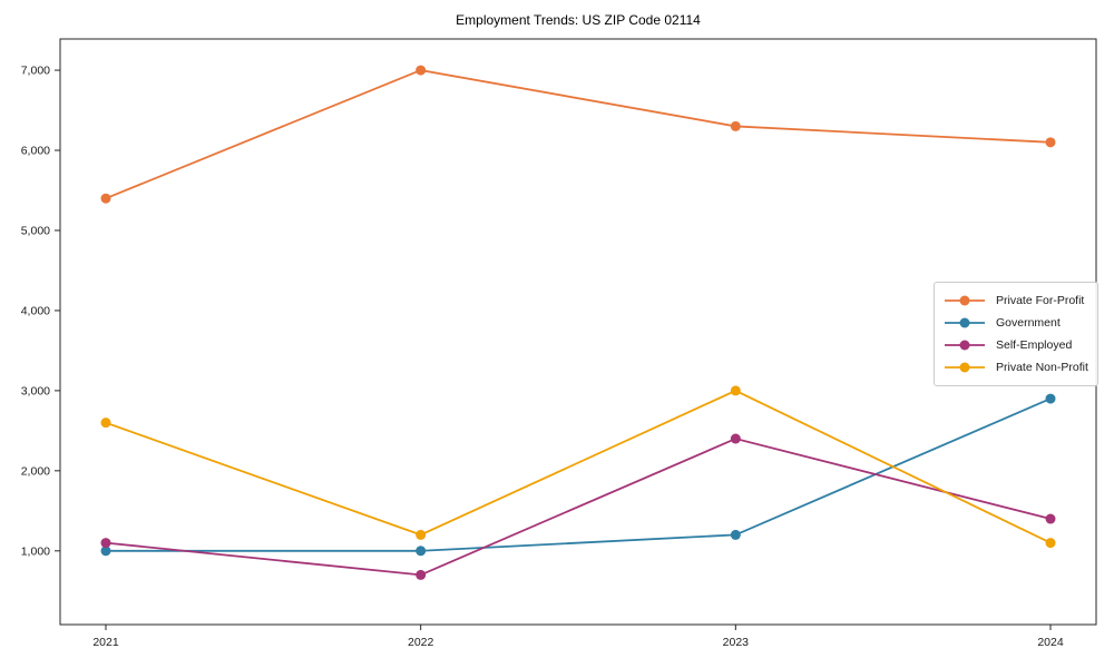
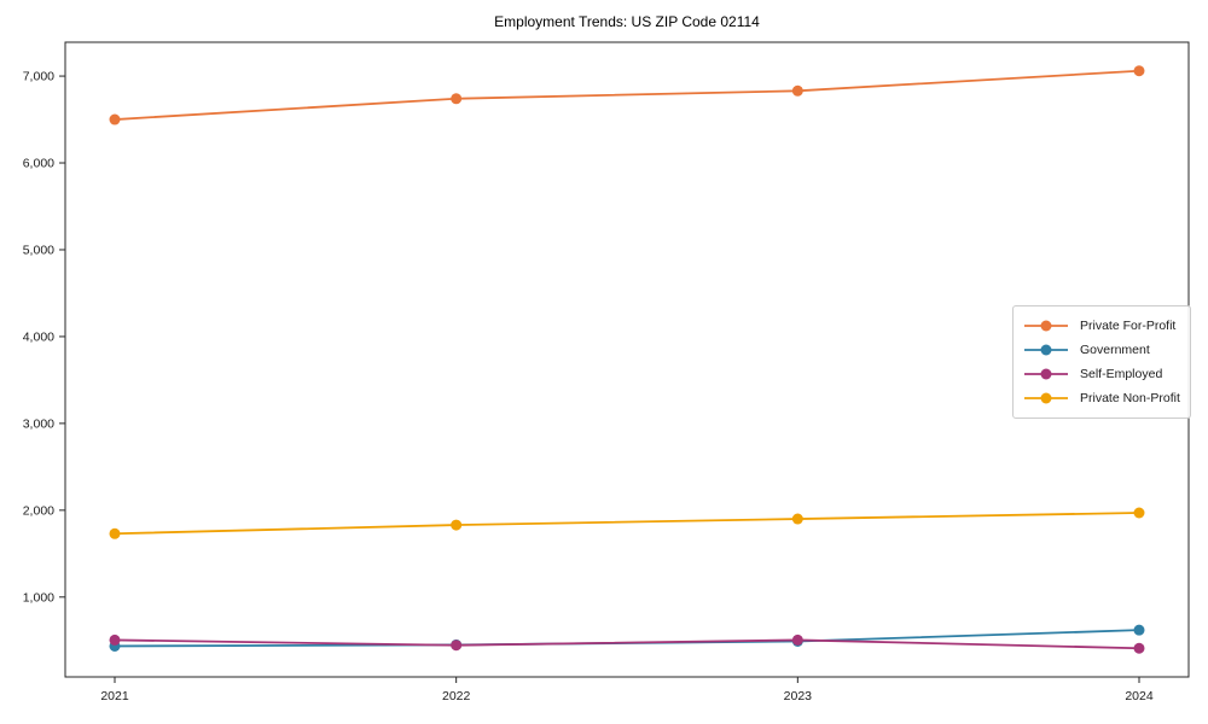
Private For-Profit/2021: 5400 -> 6500
Government/2021: 1000 -> 400
Self-Employed/2021: 1100 -> 500
Private Non-Profit/2021: 2600 -> 1700
Private For-Profit/2022: 7000 -> 6700
Government/2022: 1000 -> 400
Self-Employed/2022: 700 -> 400
Private Non-Profit/2022: 1200 -> 1800
Private For-Profit/2023: 6300 -> 6800
Government/2023: 1200 -> 500
Self-Employed/2023: 2400 -> 500
Private Non-Profit/2023: 3000 -> 1900
Private For-Profit/2024: 6100 -> 7100
Government/2024: 2900 -> 600
Self-Employed/2024: 1400 -> 400
Private Non-Profit/2024: 1100 -> 2000
